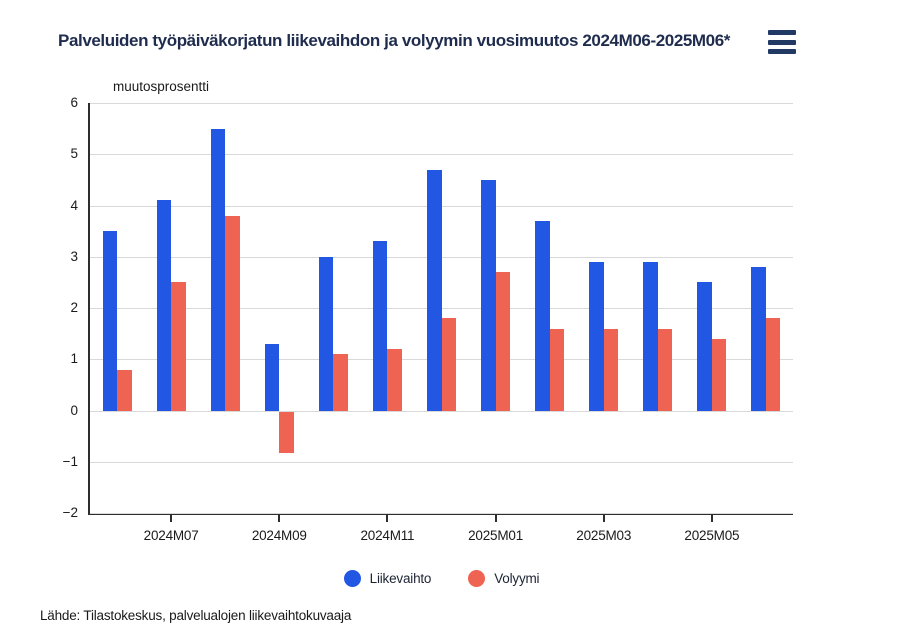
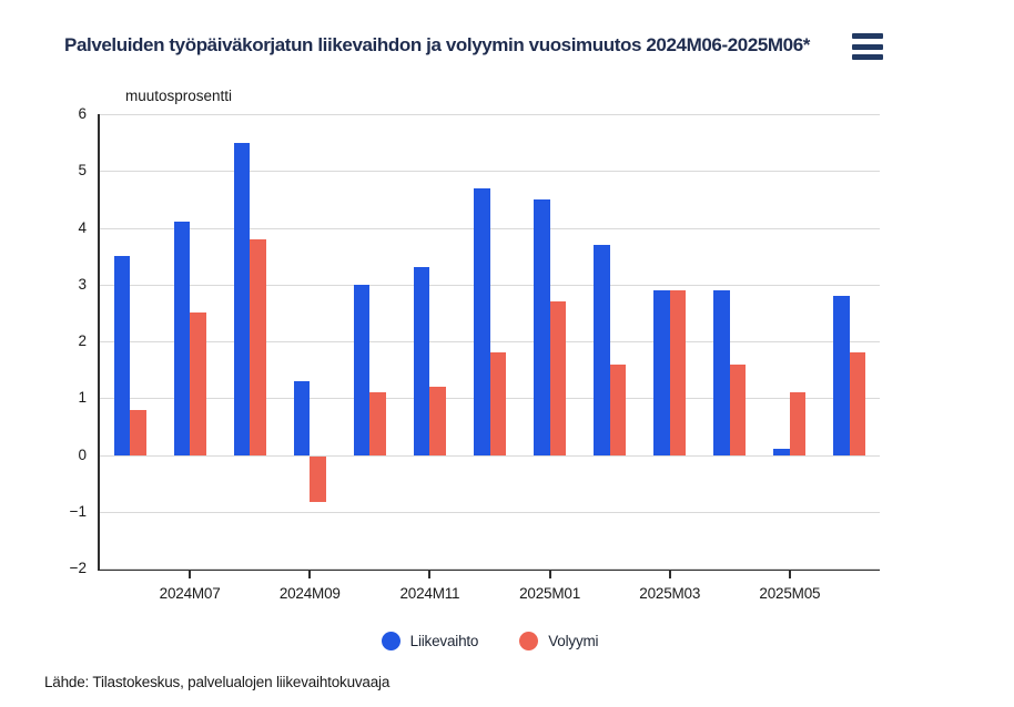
Volyymi/2025M03: 1.6 -> 2.9
Liikevaihto/2025M05: 2.5 -> 0.1
Volyymi/2025M05: 1.4 -> 1.1
